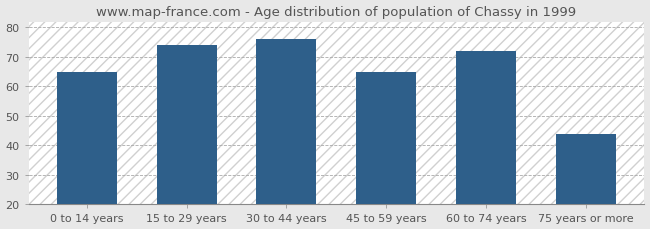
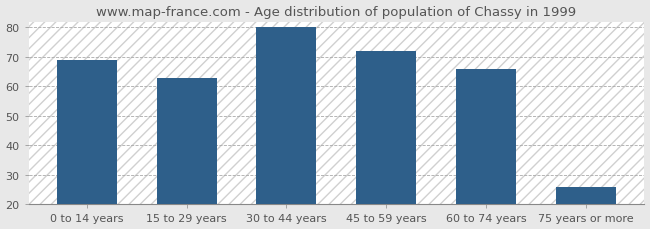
0 to 14 years: 65 -> 69
15 to 29 years: 74 -> 63
30 to 44 years: 76 -> 80
45 to 59 years: 65 -> 72
60 to 74 years: 72 -> 66
75 years or more: 44 -> 26
